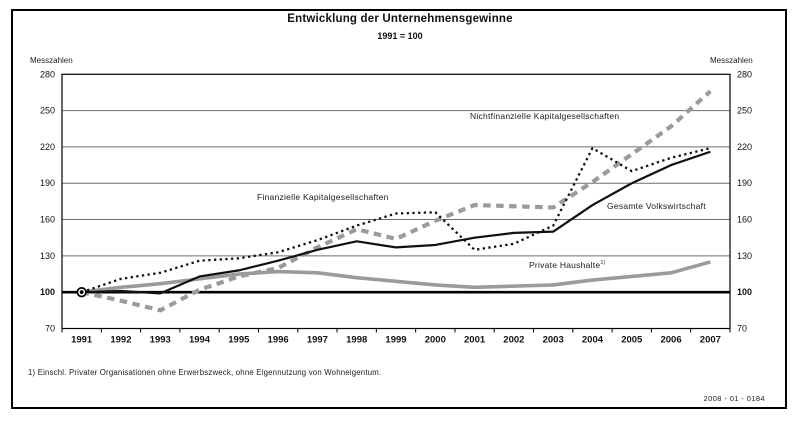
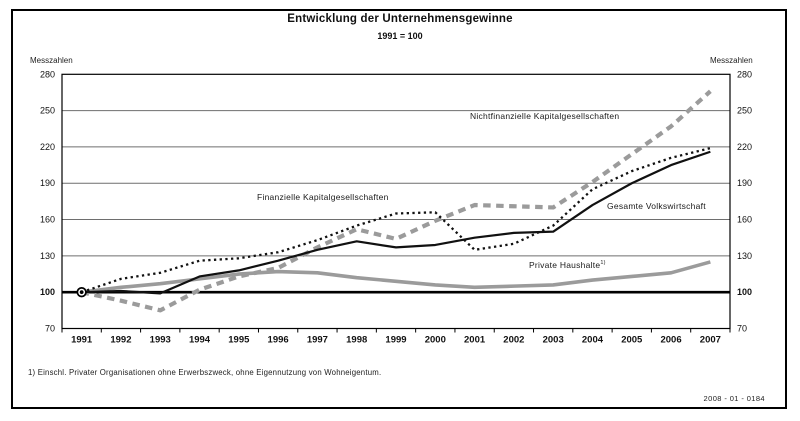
Finanzielle Kapitalgesellschaften/2004: 219 -> 185
